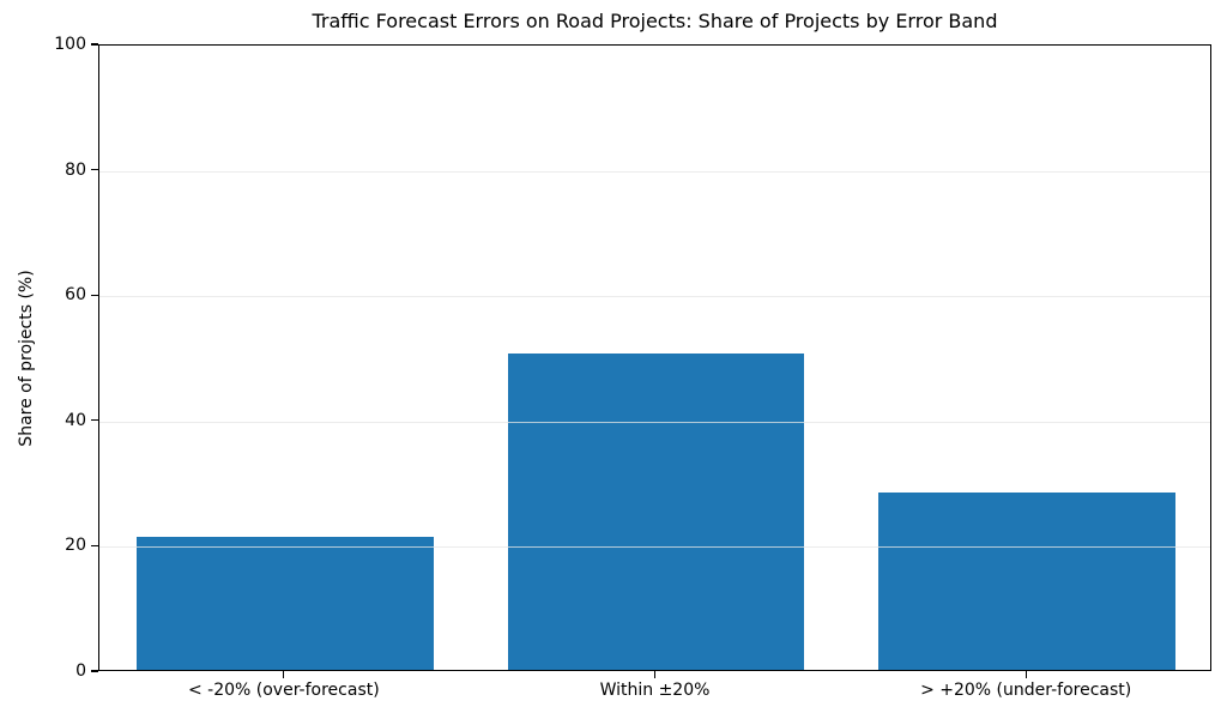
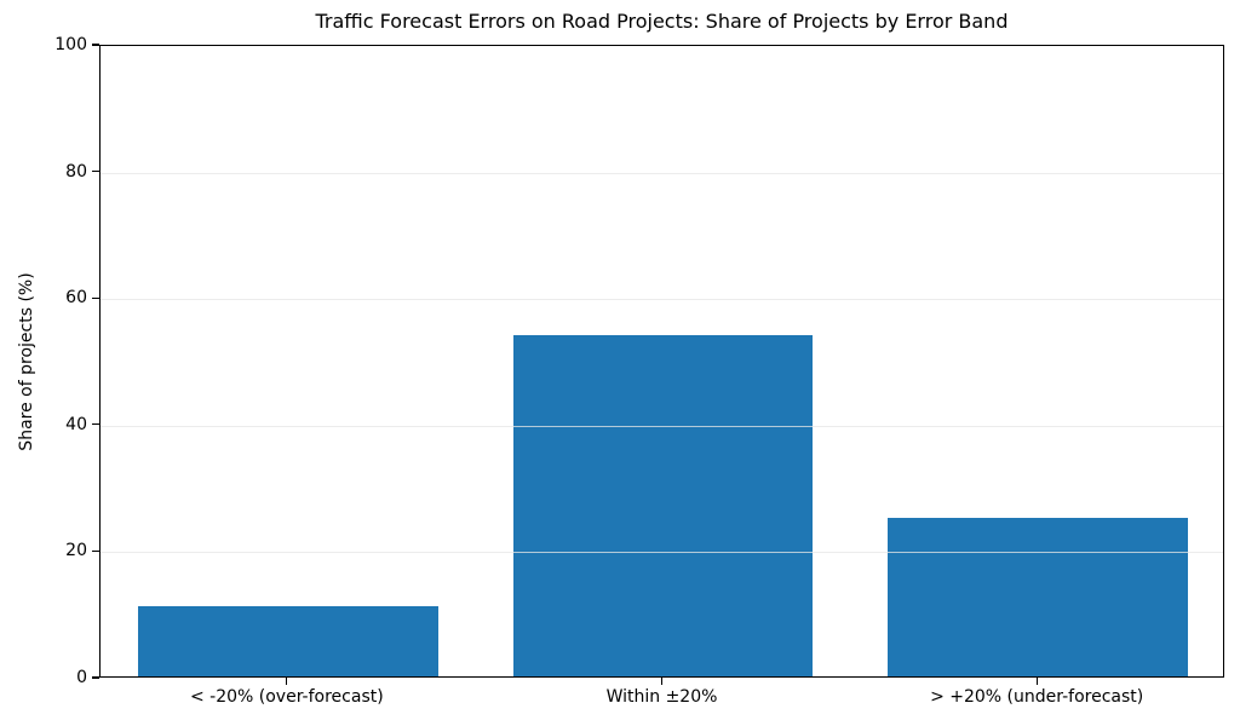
< -20% (over-forecast): 21 -> 11
Within ±20%: 50 -> 54
> +20% (under-forecast): 28 -> 25
